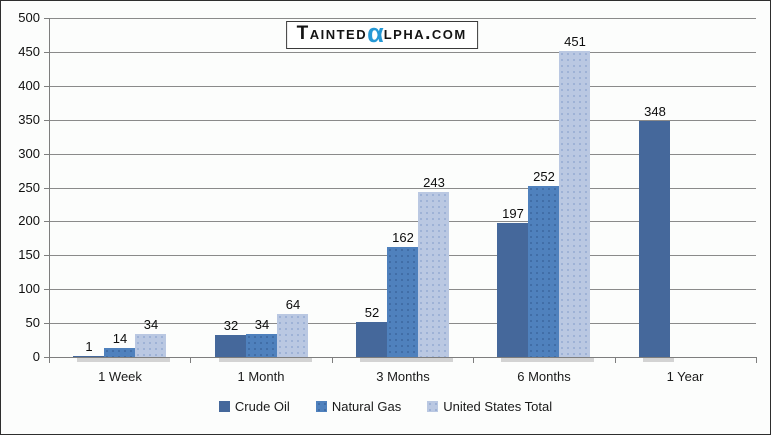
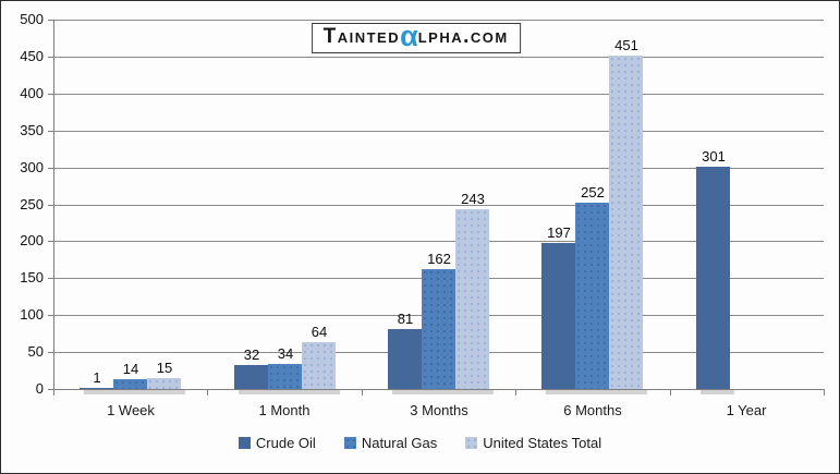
United States Total/1 Week: 34 -> 15
Crude Oil/3 Months: 52 -> 81
Crude Oil/1 Year: 348 -> 301
